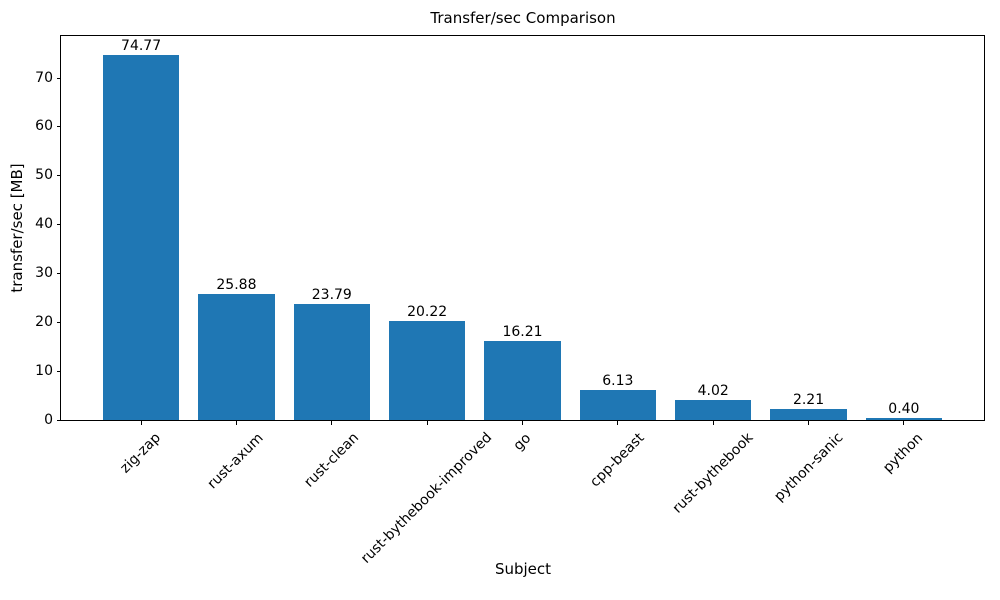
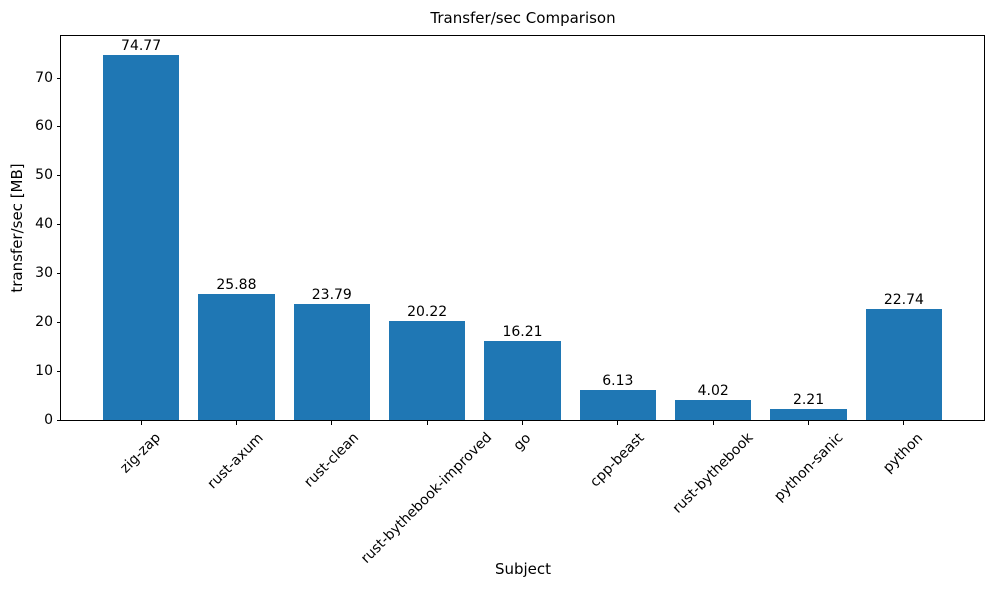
python: 0.40 -> 22.74
